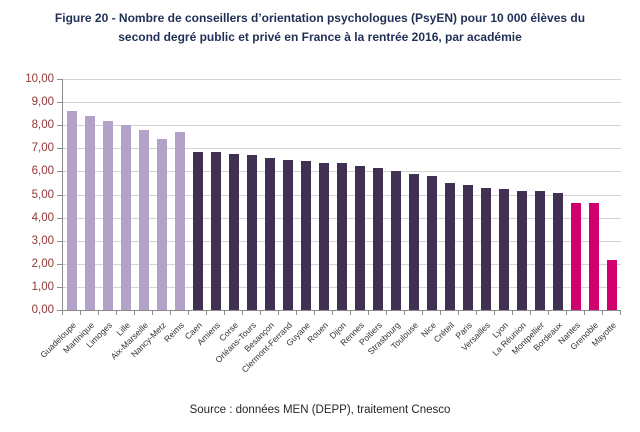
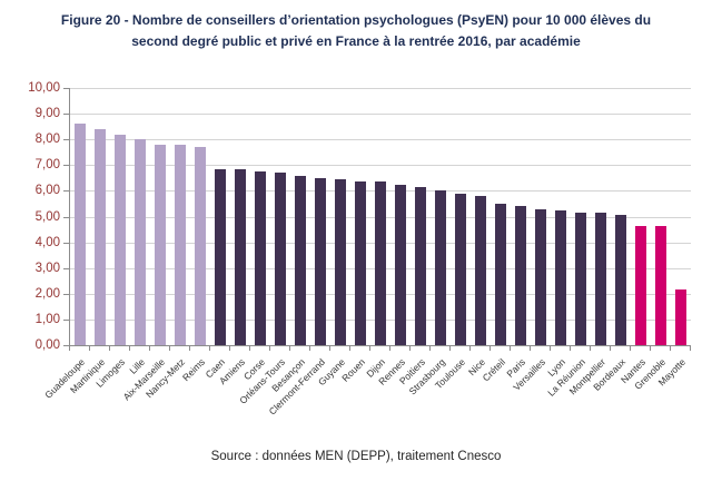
Nancy-Metz: 7,4 -> 7,8
